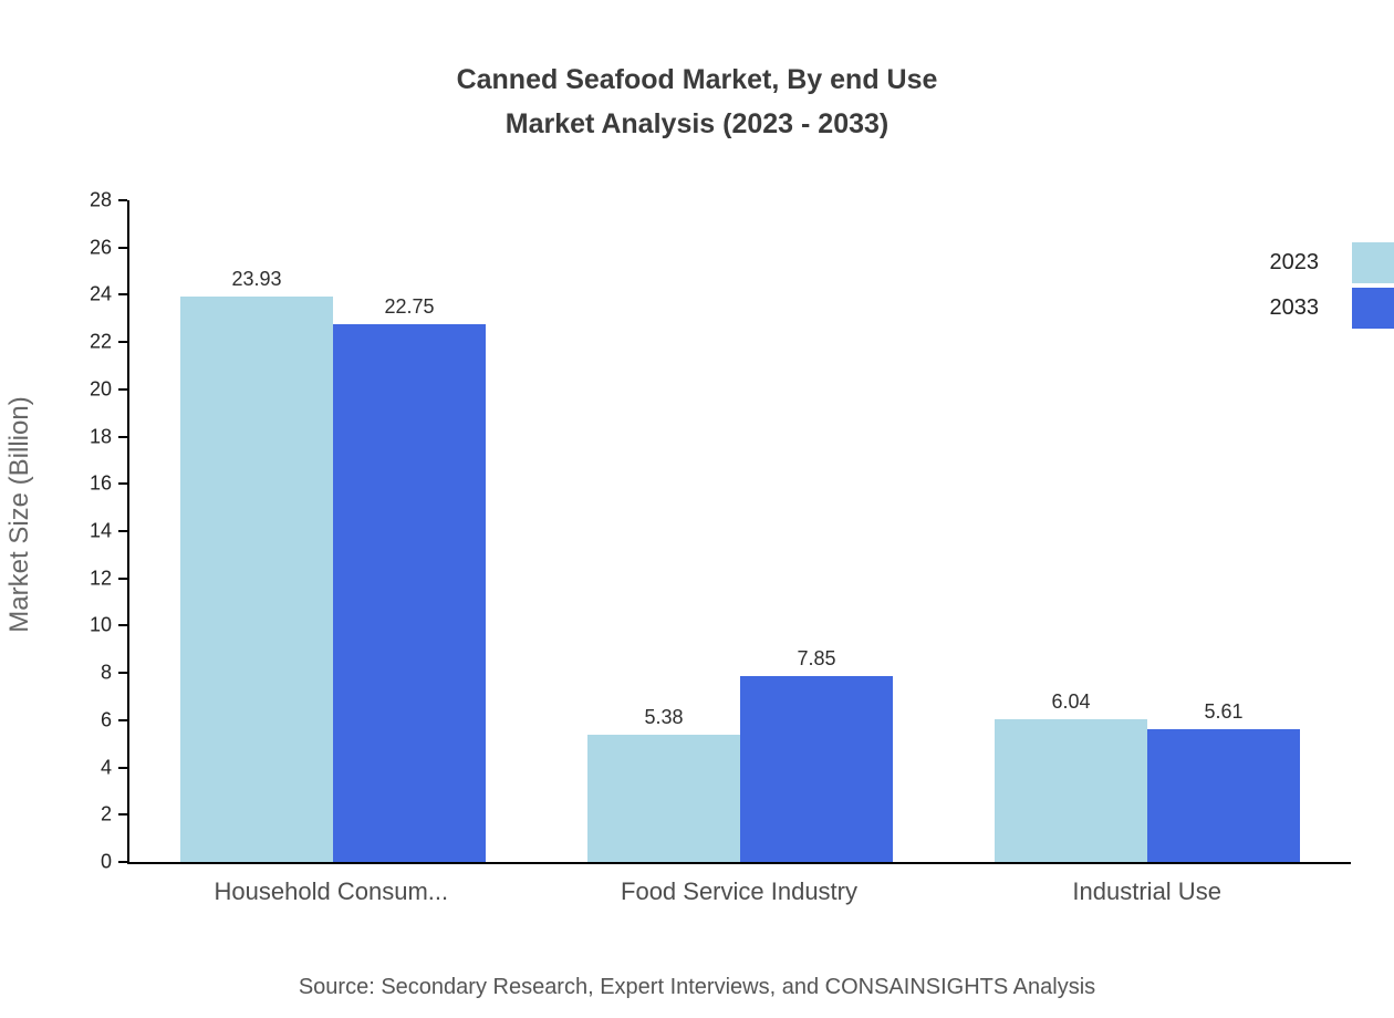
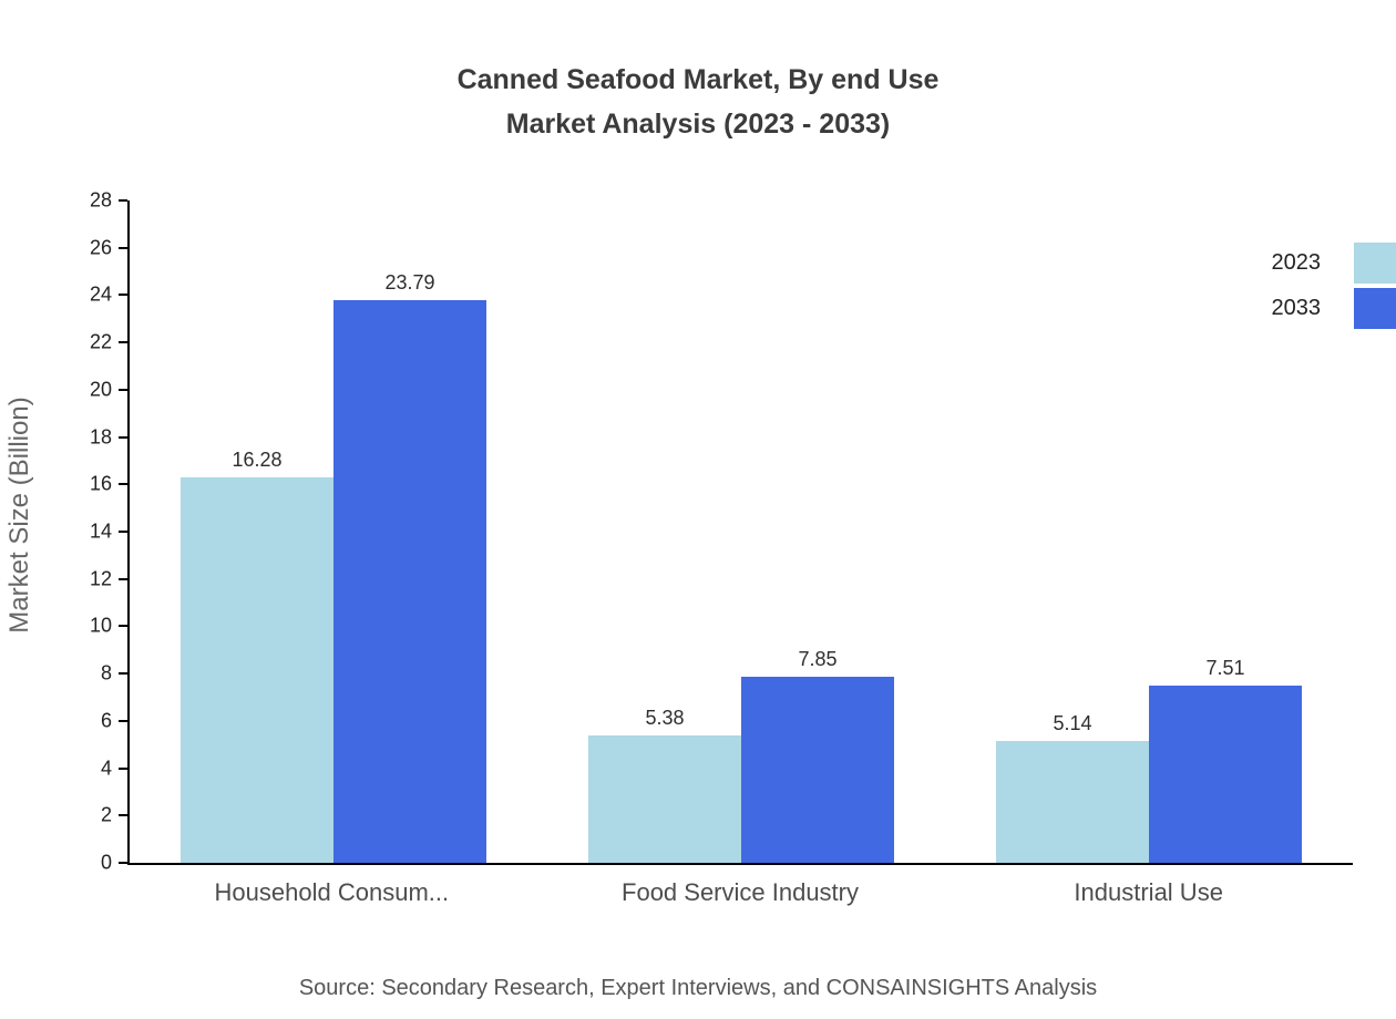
2023/Household Consum...: 23.93 -> 16.28
2033/Household Consum...: 22.75 -> 23.79
2023/Industrial Use: 6.04 -> 5.14
2033/Industrial Use: 5.61 -> 7.51
